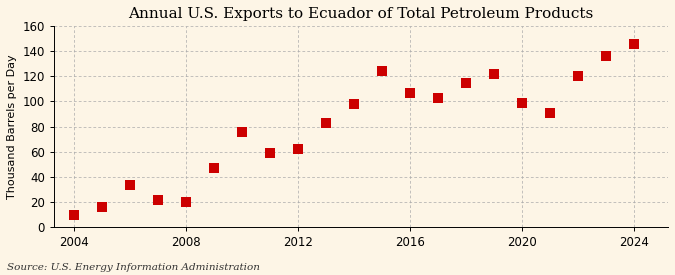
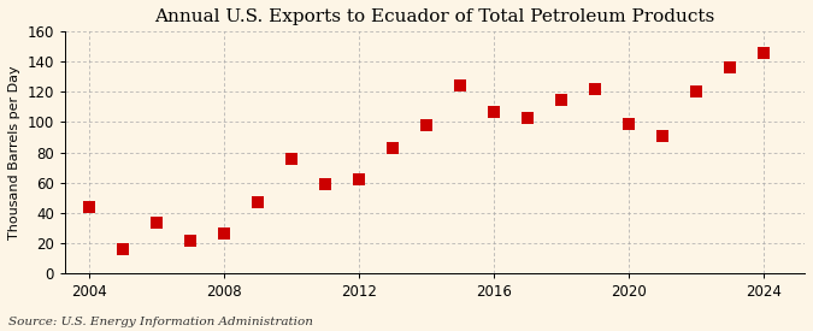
2004: 9 -> 44
2008: 20 -> 26
